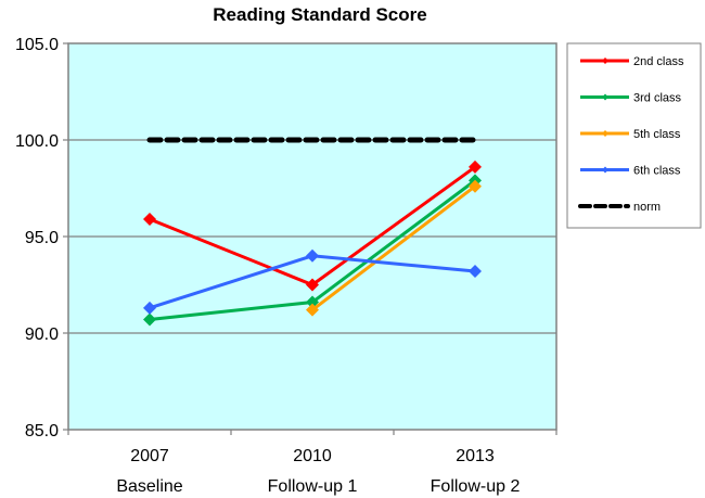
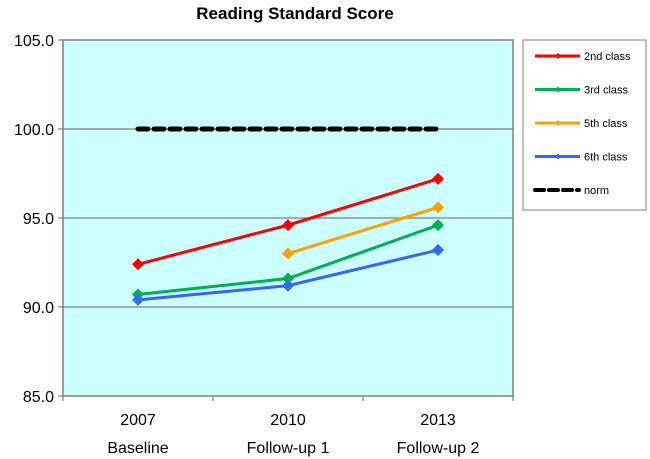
2nd class/2007: 95.9 -> 92.4
6th class/2007: 91.3 -> 90.4
2nd class/2010: 92.5 -> 94.6
5th class/2010: 91.2 -> 93.0
6th class/2010: 94.0 -> 91.2
2nd class/2013: 98.6 -> 97.2
3rd class/2013: 97.9 -> 94.6
5th class/2013: 97.6 -> 95.6
